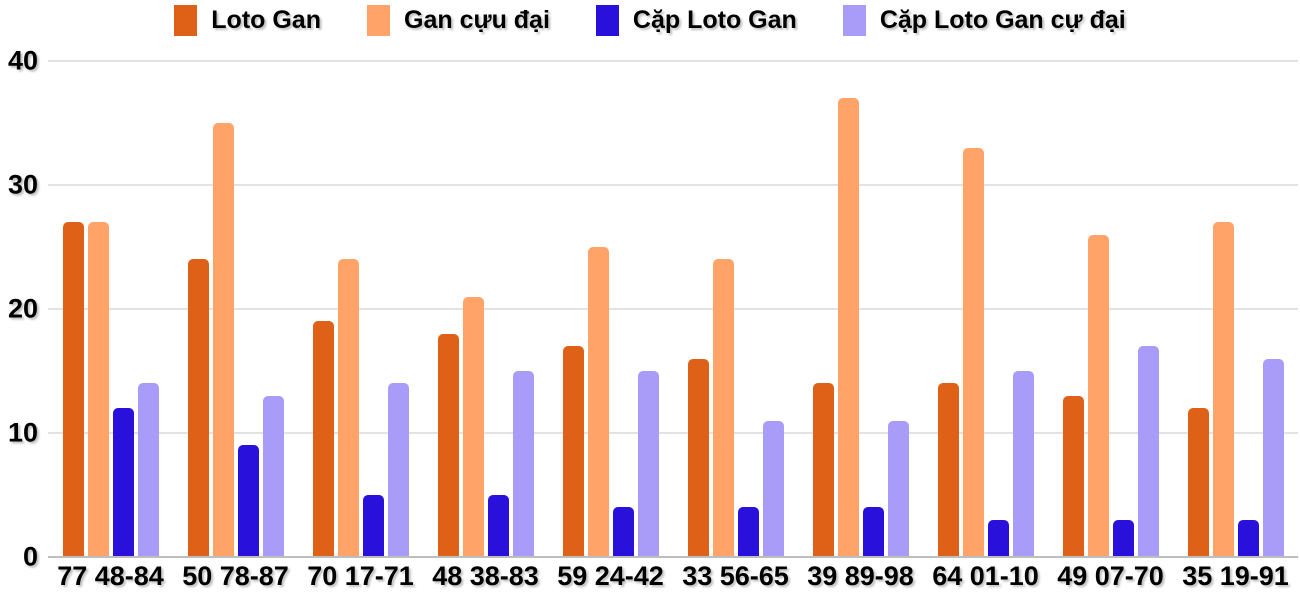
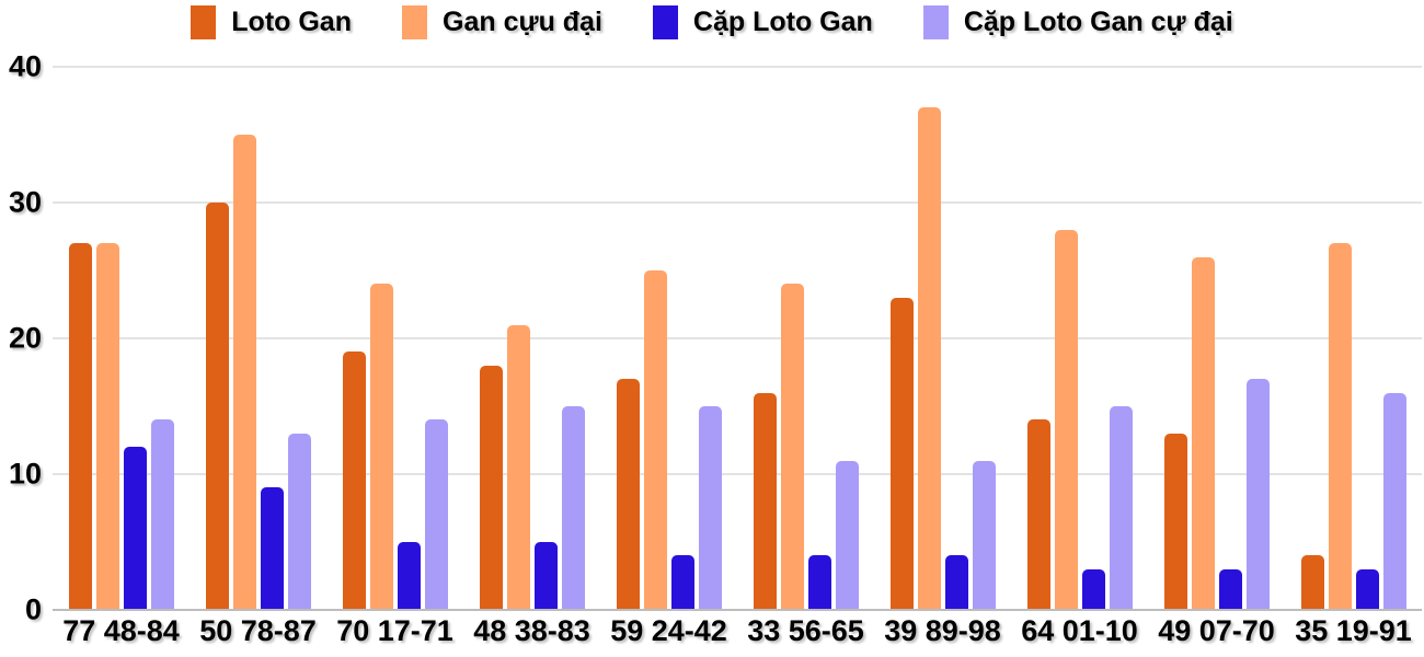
Loto Gan/50 78-87: 24 -> 30
Loto Gan/39 89-98: 14 -> 23
Gan cựu đại/64 01-10: 33 -> 28
Loto Gan/35 19-91: 12 -> 4
